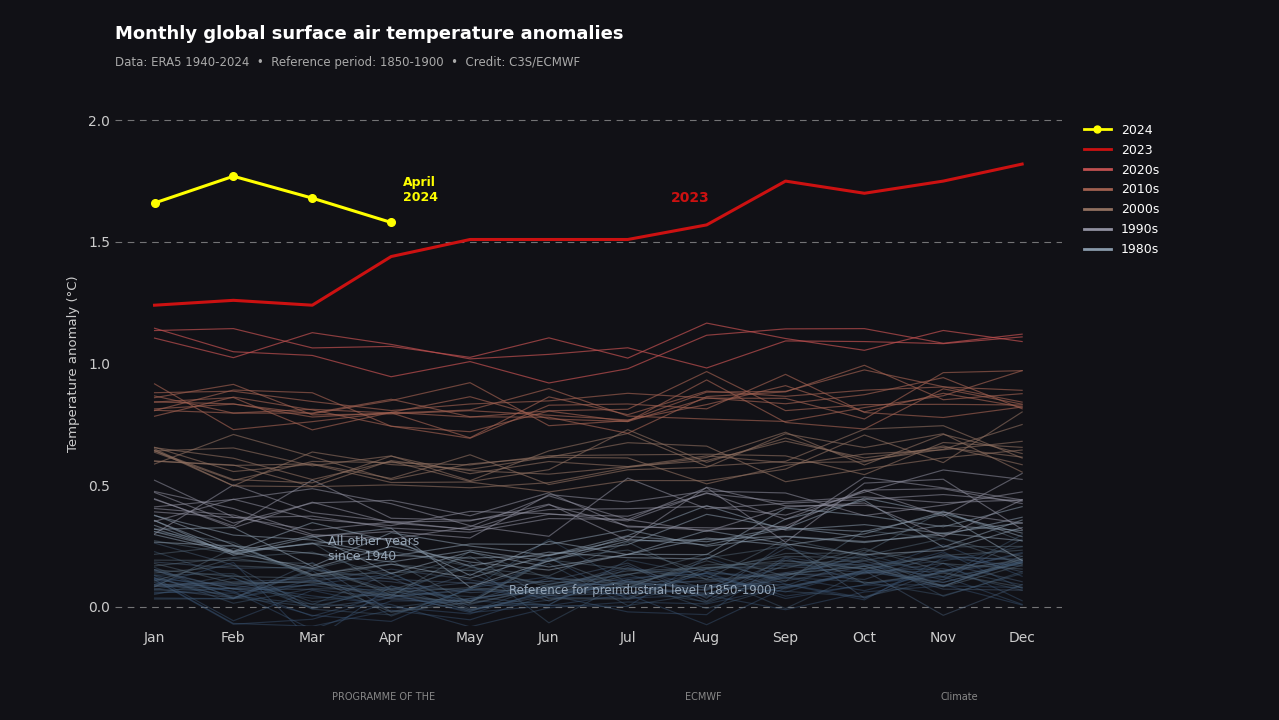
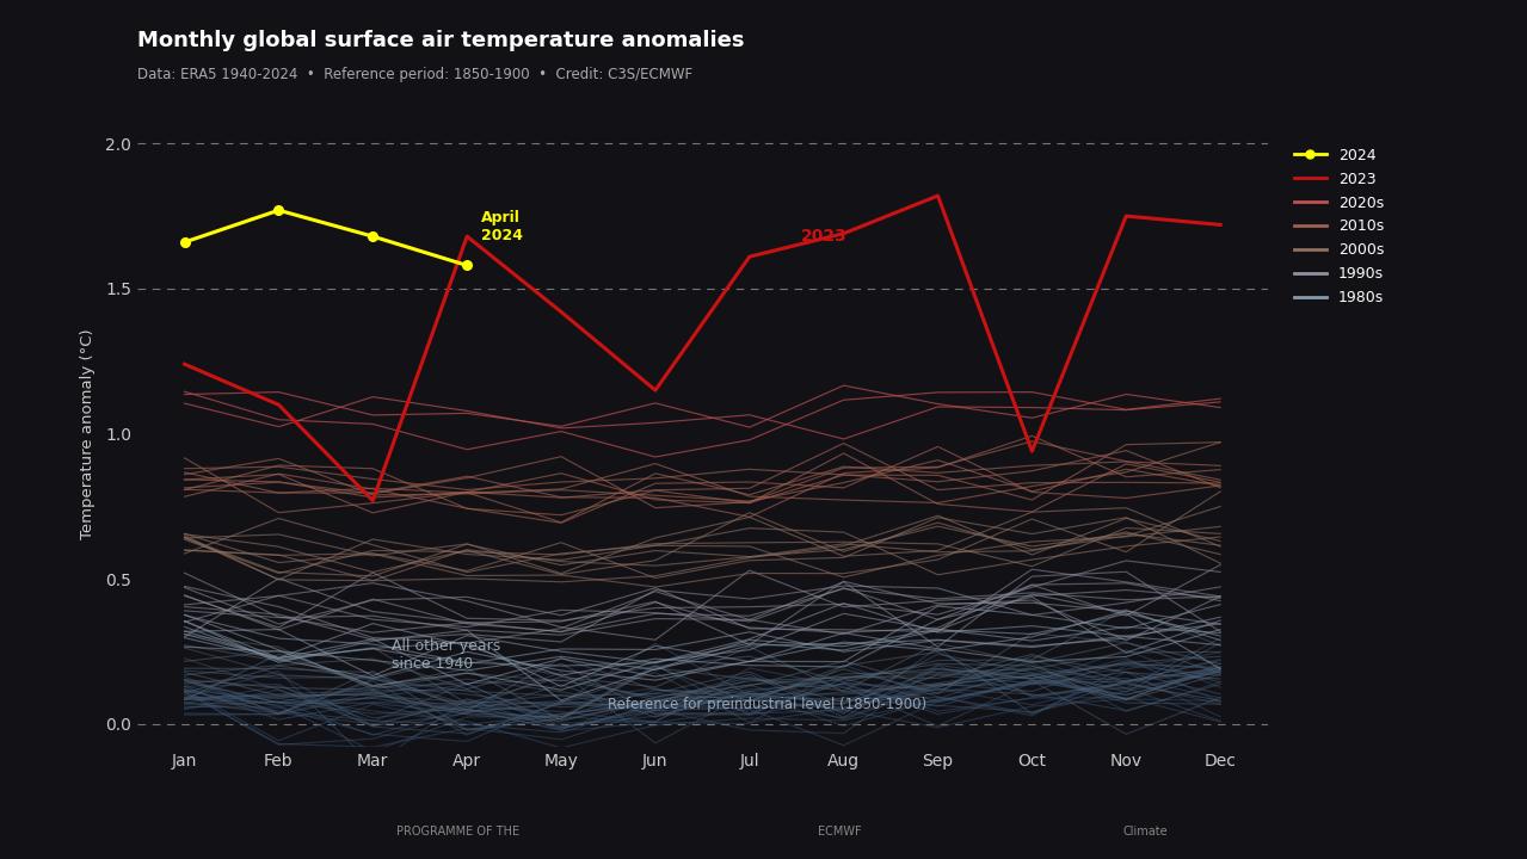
2023/Feb: 1.26 -> 1.10
2023/Mar: 1.24 -> 0.77
2023/Apr: 1.44 -> 1.68
2023/May: 1.51 -> 1.42
2023/Jun: 1.51 -> 1.15
2023/Jul: 1.51 -> 1.61
2023/Aug: 1.57 -> 1.69
2023/Sep: 1.75 -> 1.82
2023/Oct: 1.70 -> 0.94
2023/Dec: 1.82 -> 1.72
